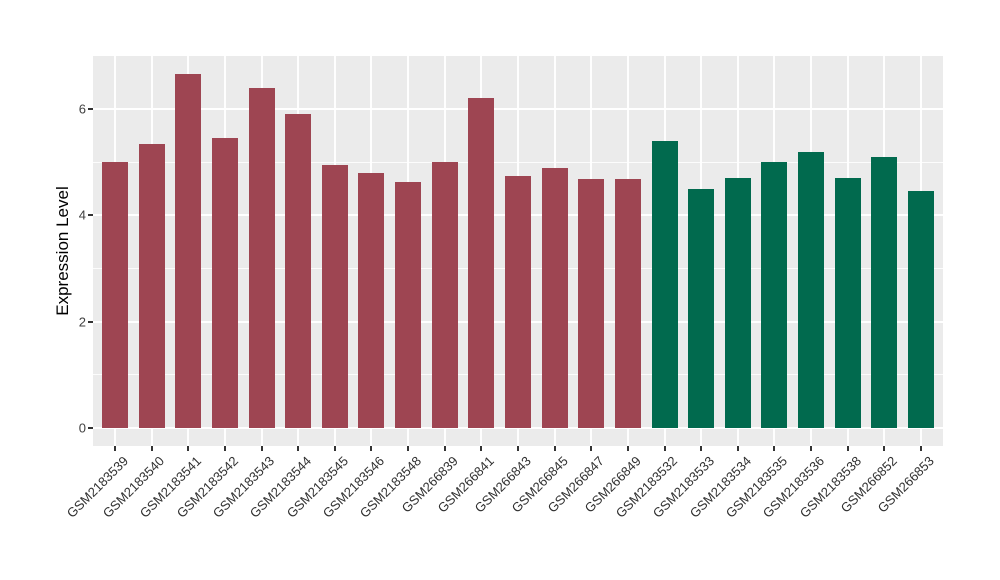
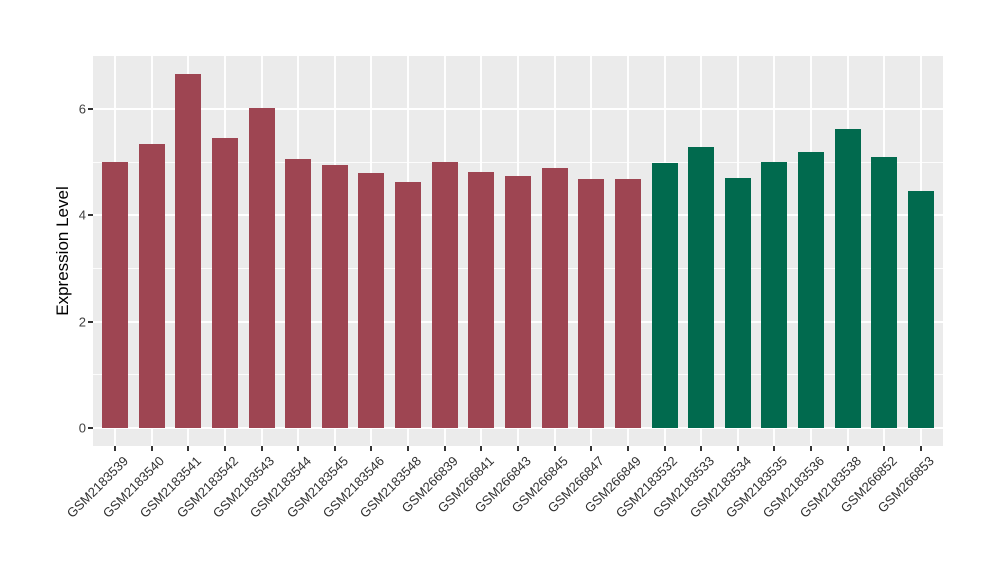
GSM2183543: 6.4 -> 6.0
GSM2183544: 5.9 -> 5.1
GSM266841: 6.2 -> 4.8
GSM2183532: 5.4 -> 5.0
GSM2183533: 4.5 -> 5.3
GSM2183538: 4.7 -> 5.6
